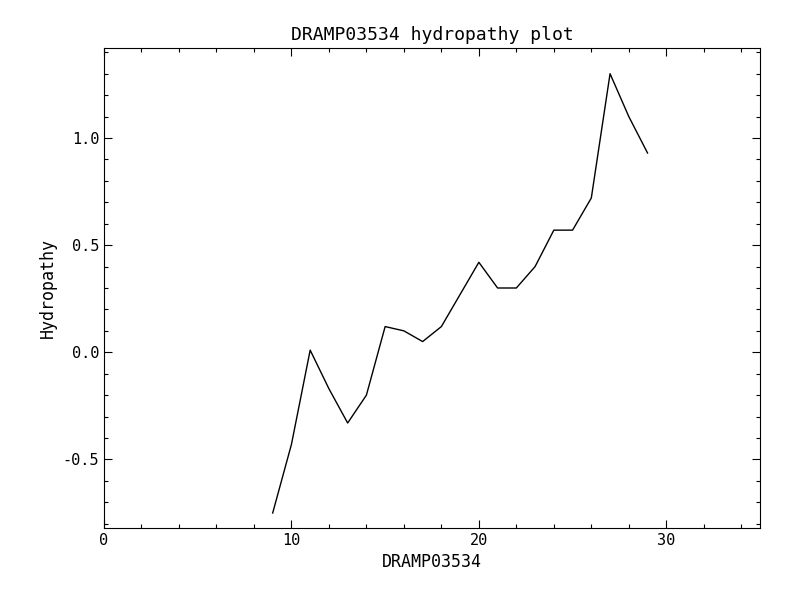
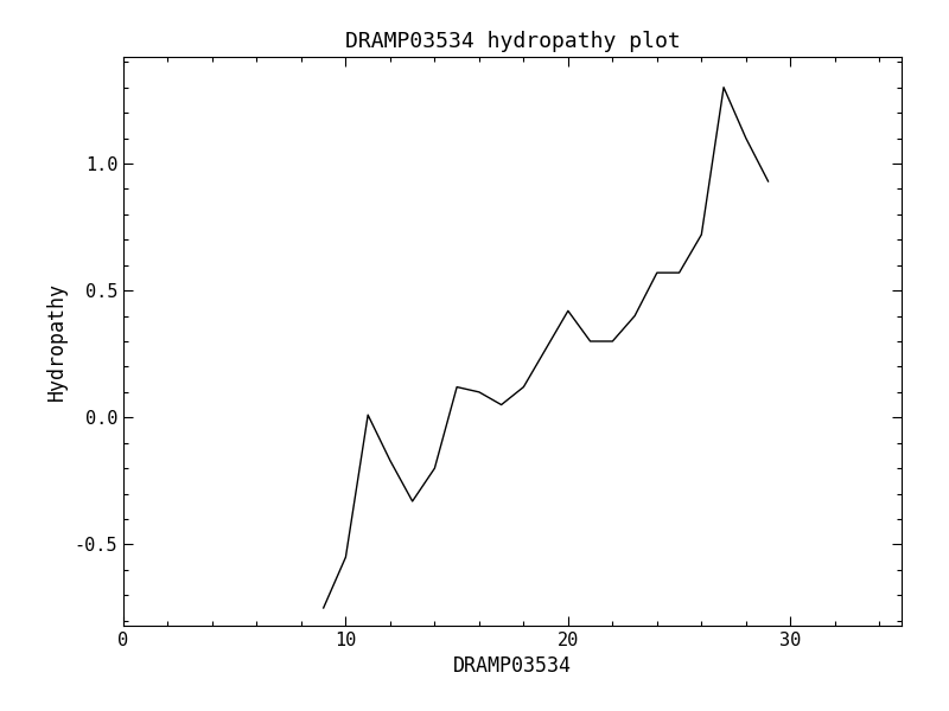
10: -0.43 -> -0.55
